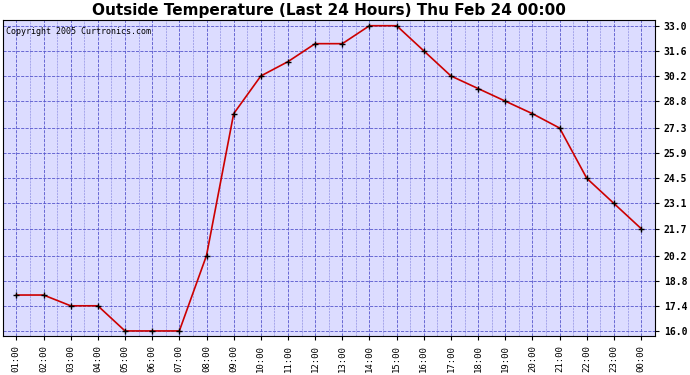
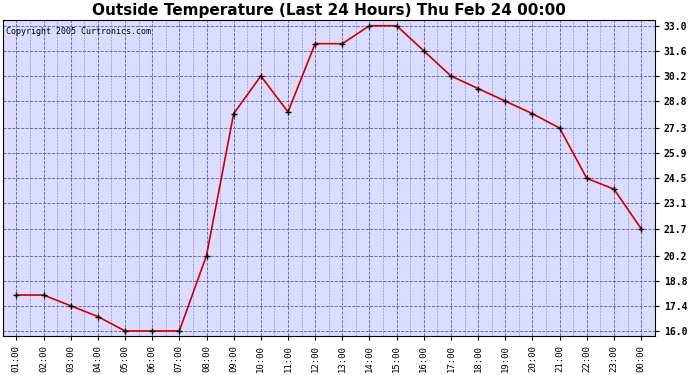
04:00: 17.4 -> 16.8
11:00: 31.0 -> 28.2
23:00: 23.1 -> 23.9
